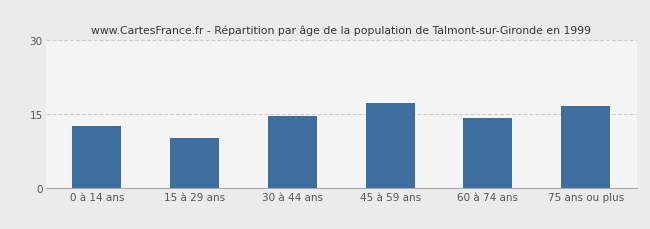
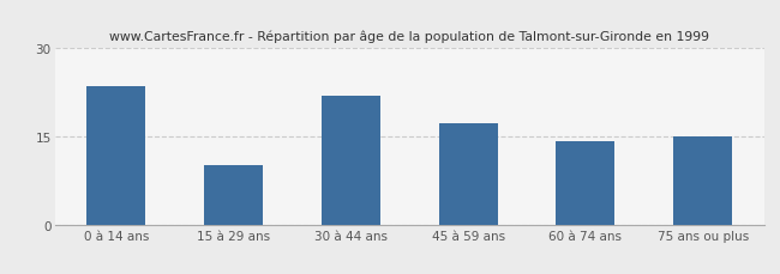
0 à 14 ans: 12.5 -> 23.5
30 à 44 ans: 14.6 -> 22.0
75 ans ou plus: 16.6 -> 15.0
